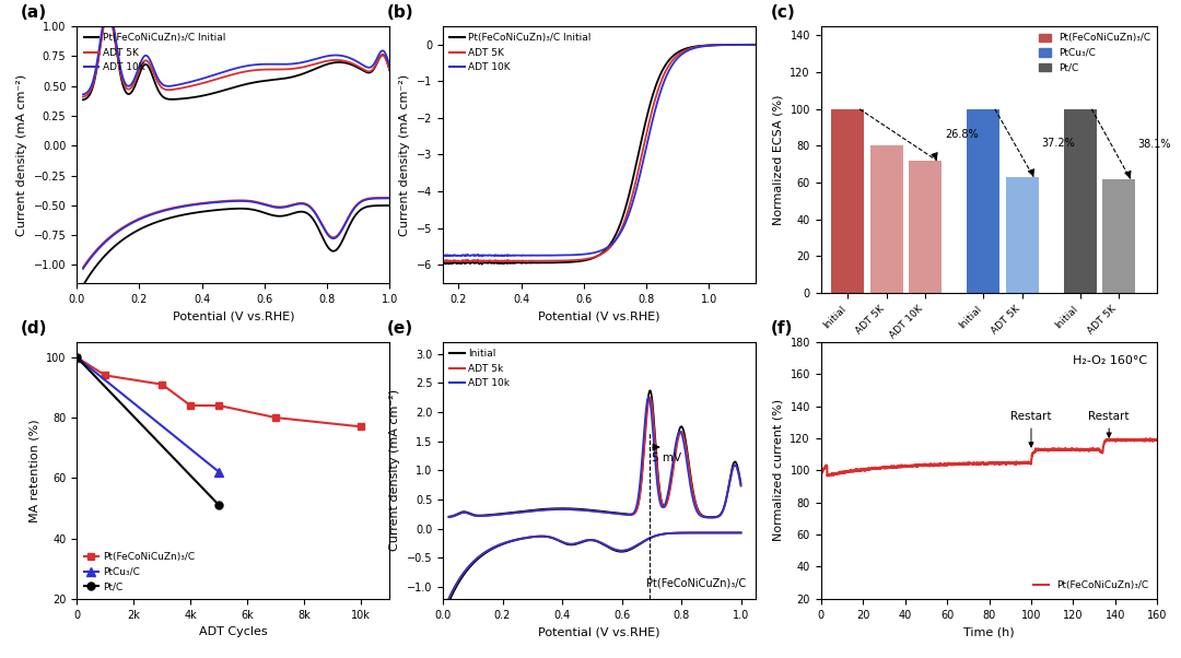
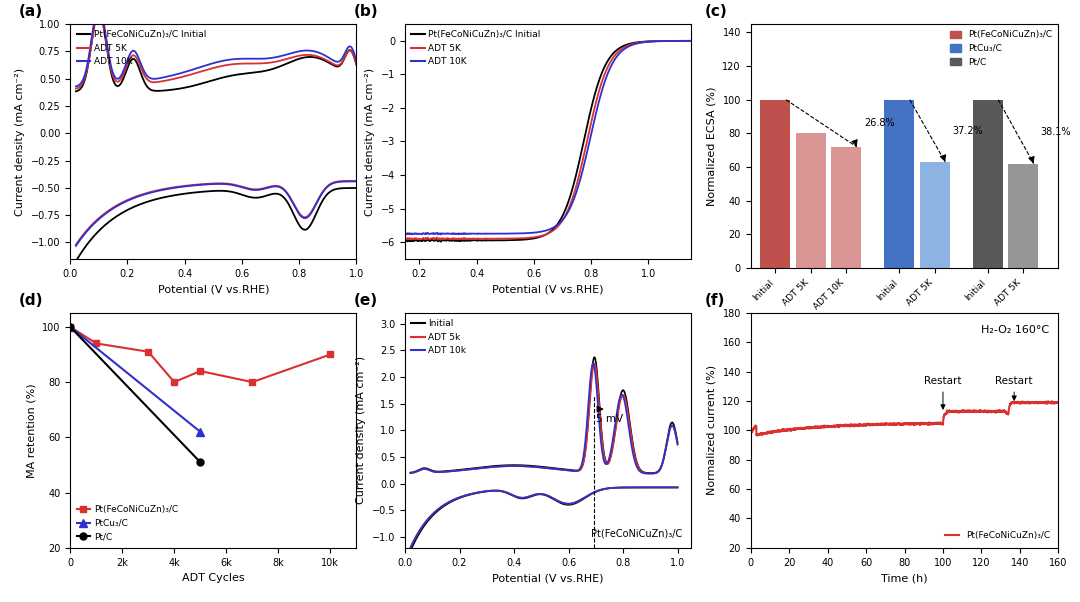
4k: 84 -> 80
10k: 77 -> 90
